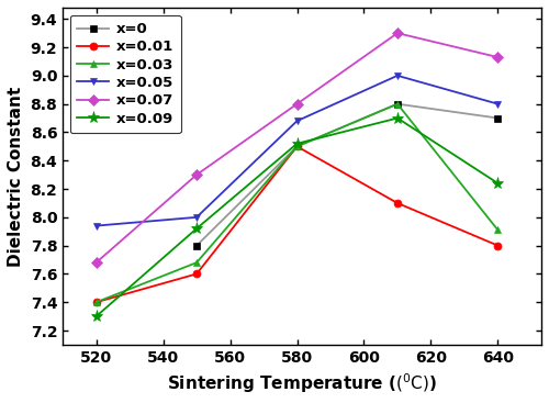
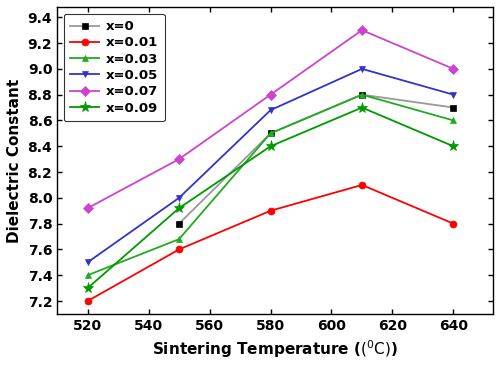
x=0.01/520: 7.4 -> 7.2
x=0.05/520: 7.94 -> 7.50
x=0.07/520: 7.68 -> 7.92
x=0.01/580: 8.5 -> 7.9
x=0.09/580: 8.52 -> 8.40
x=0.03/640: 7.91 -> 8.60
x=0.07/640: 9.13 -> 9.00
x=0.09/640: 8.24 -> 8.40
